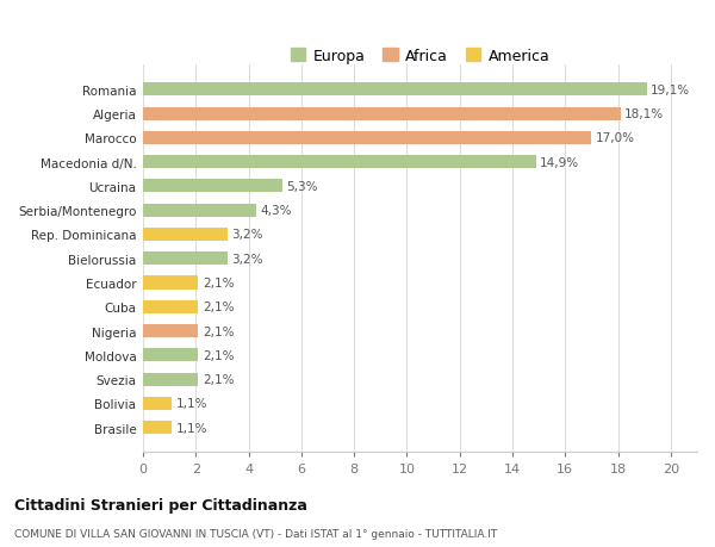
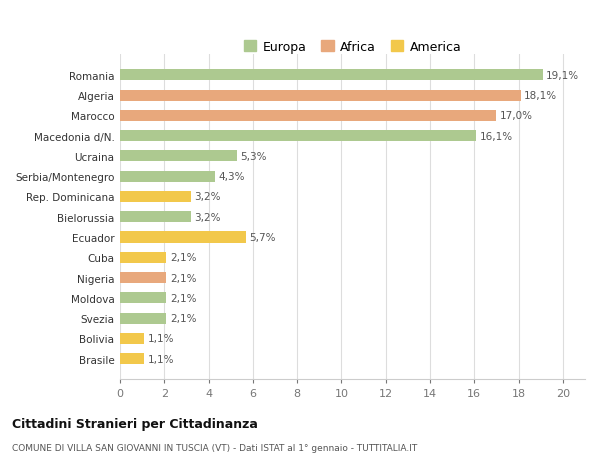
Macedonia d/N.: 14,9% -> 16,1%
Ecuador: 2,1% -> 5,7%
